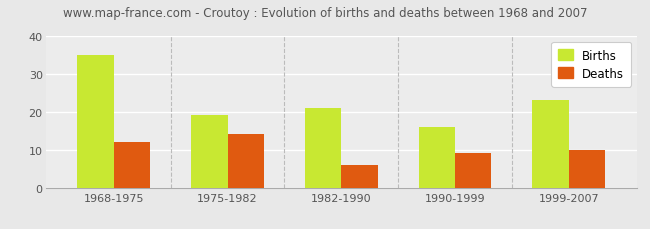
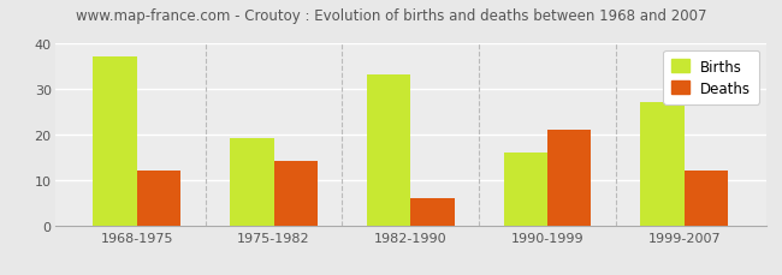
Births/1968-1975: 35 -> 37
Births/1982-1990: 21 -> 33
Deaths/1990-1999: 9 -> 21
Births/1999-2007: 23 -> 27
Deaths/1999-2007: 10 -> 12
